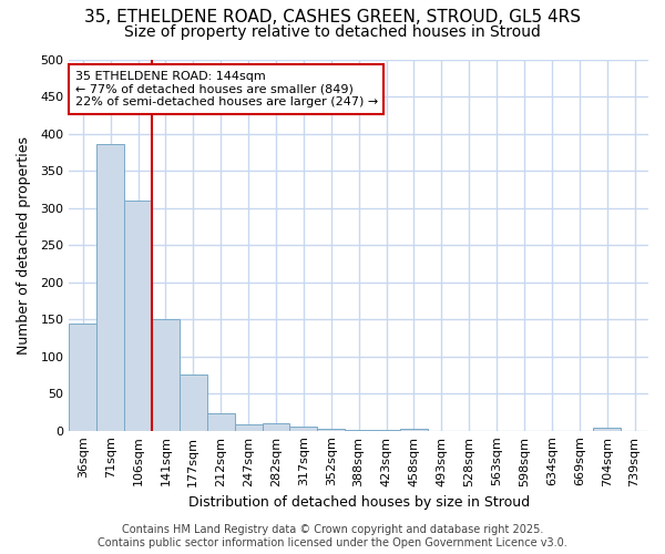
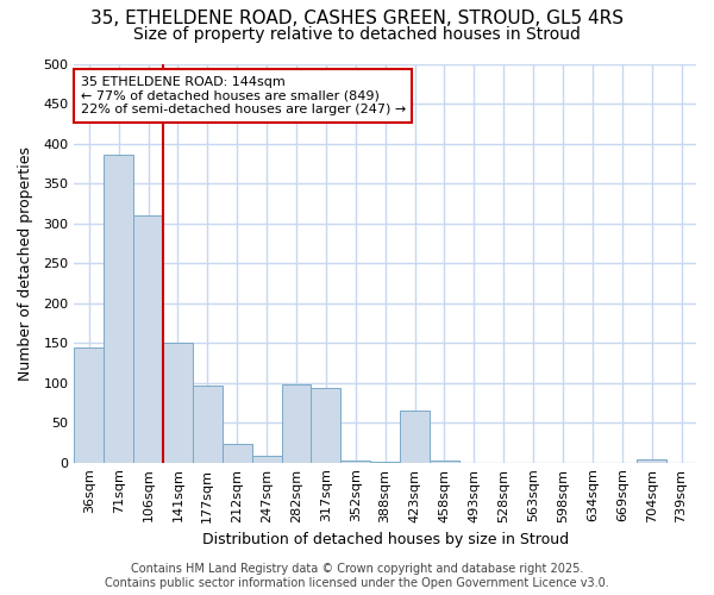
177sqm: 75 -> 96
282sqm: 10 -> 98
317sqm: 5 -> 94
423sqm: 1 -> 66
